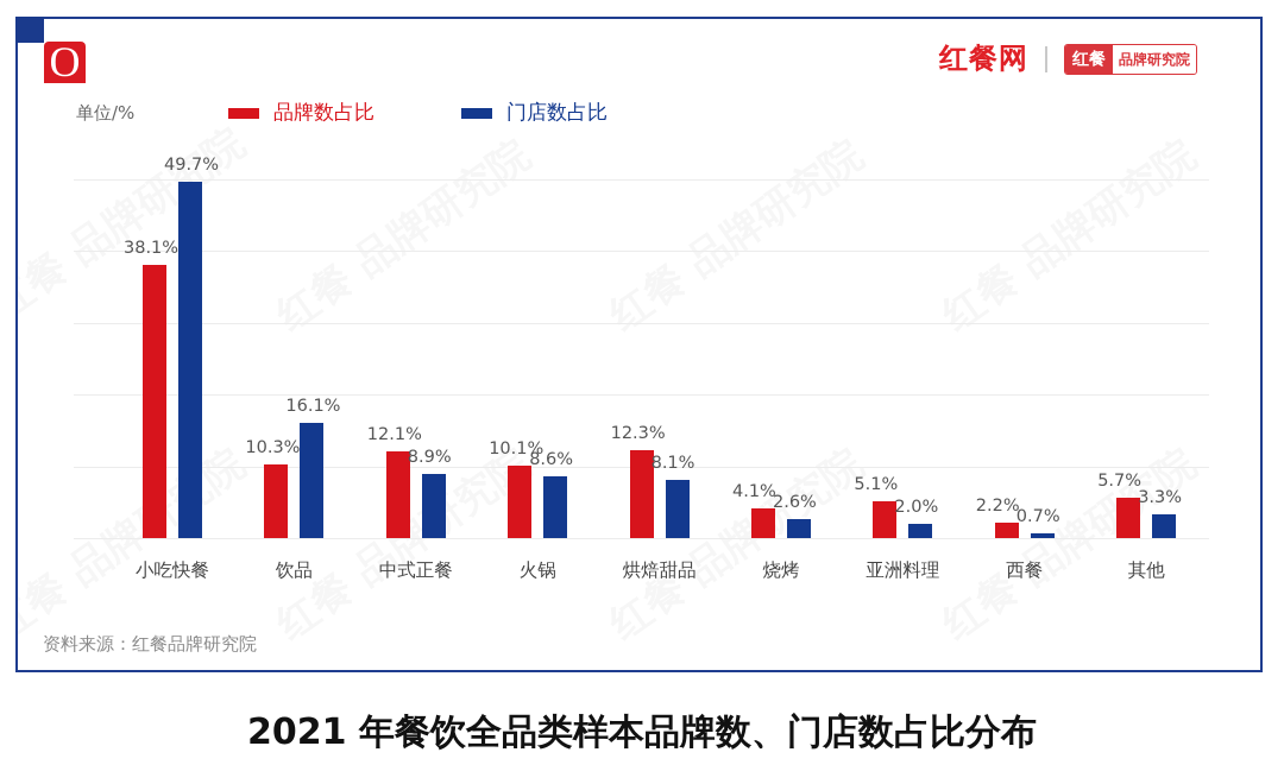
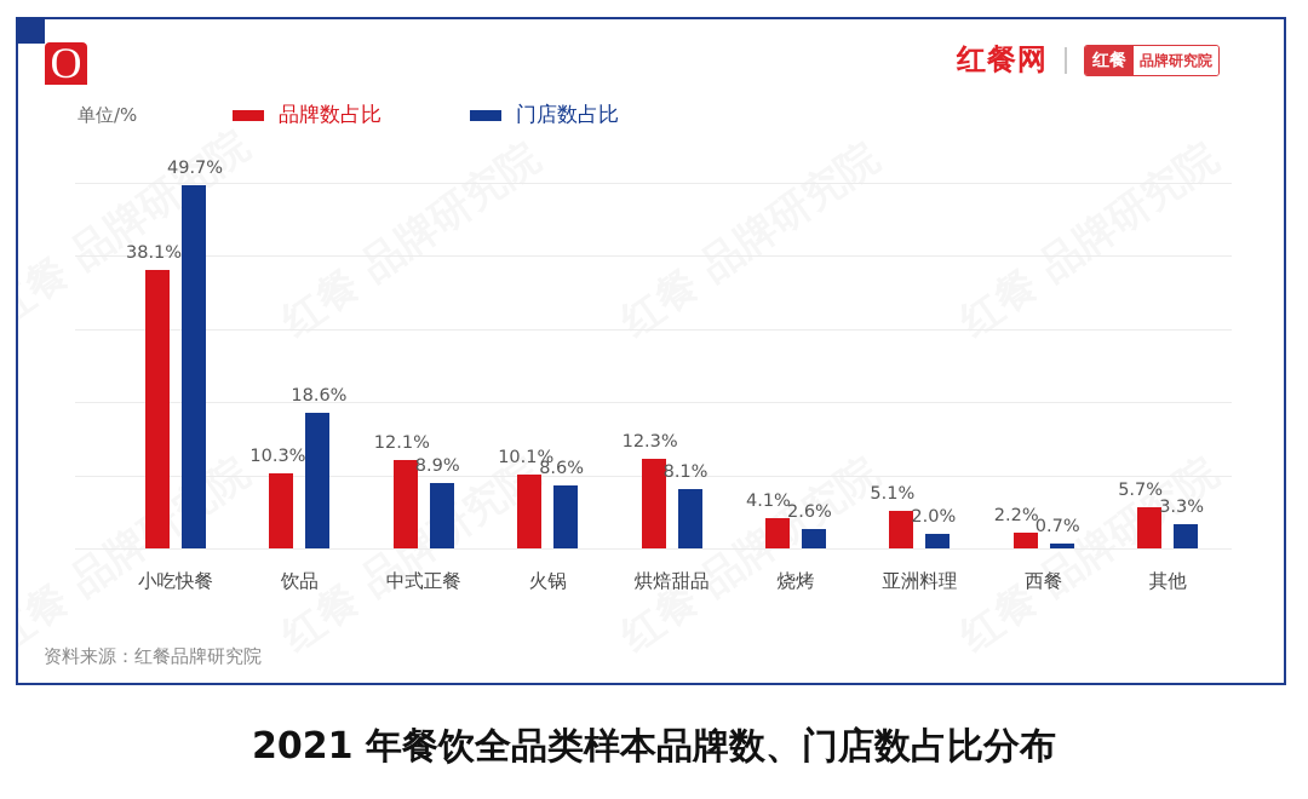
门店数占比/饮品: 16.1% -> 18.6%
